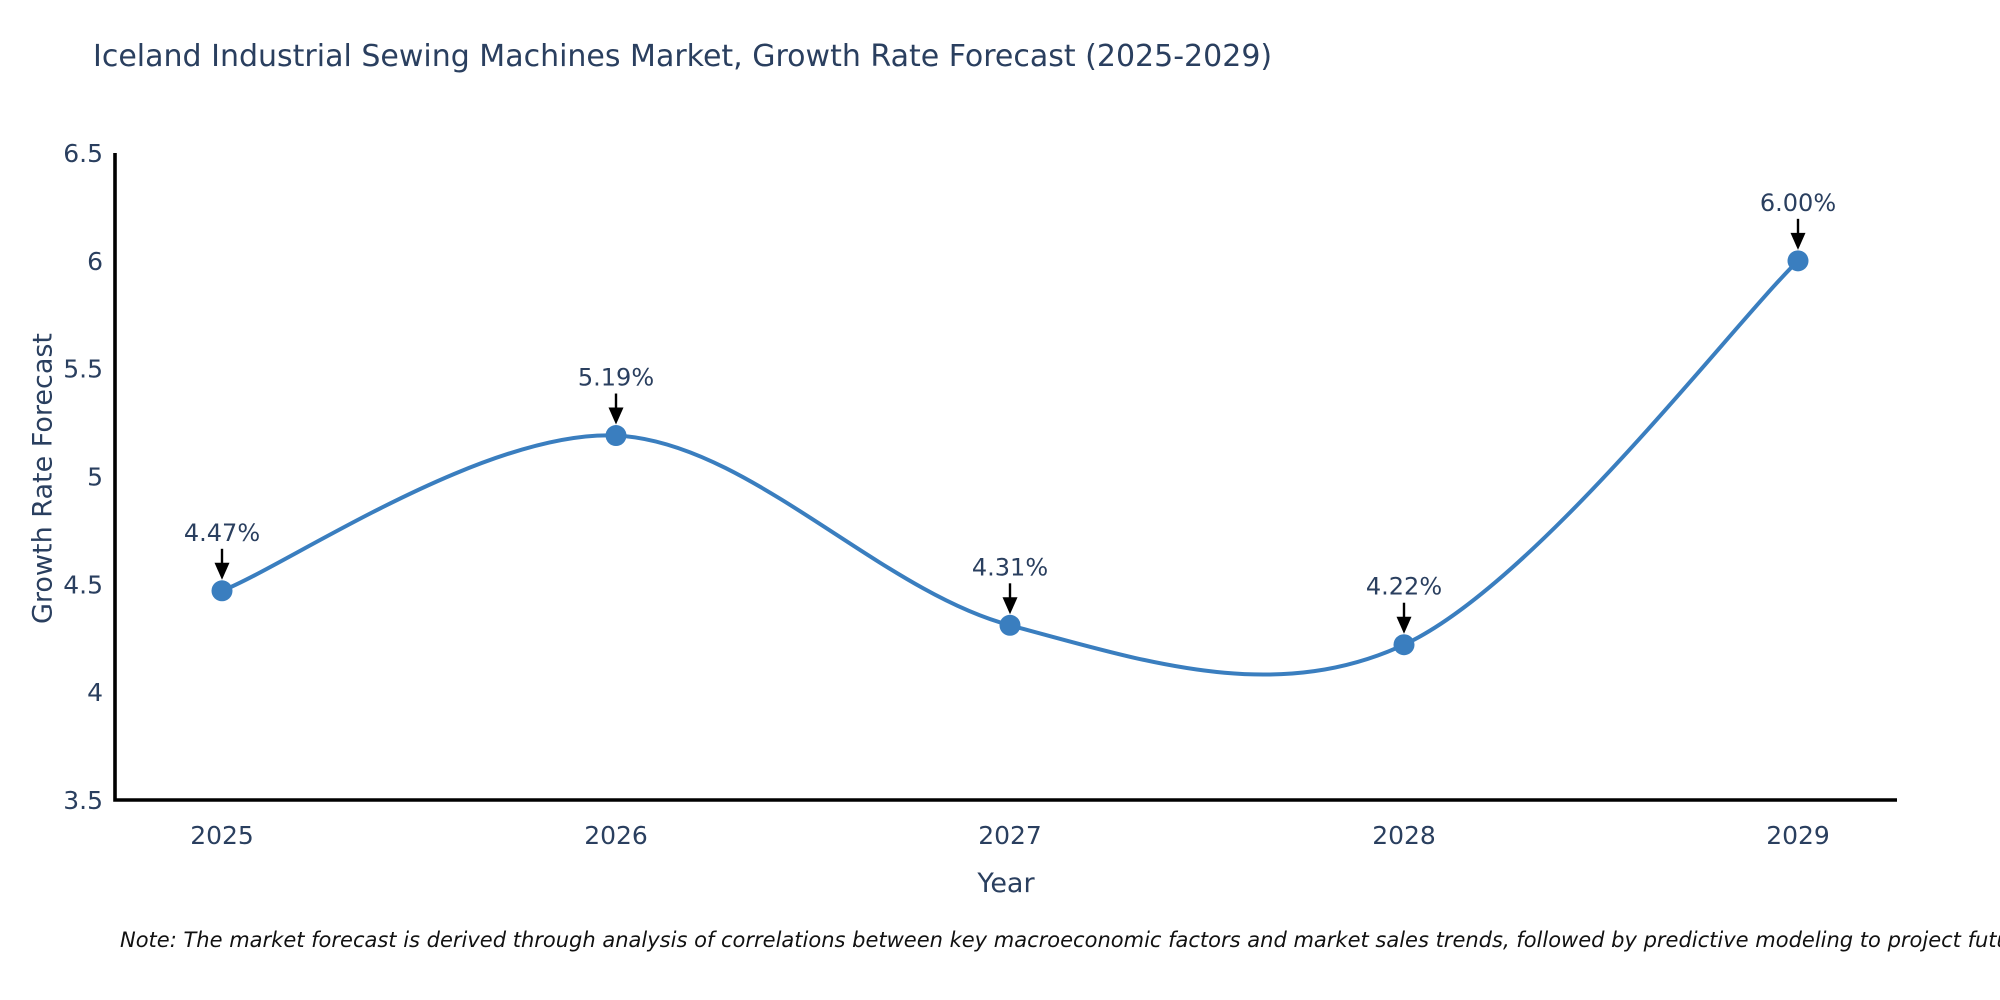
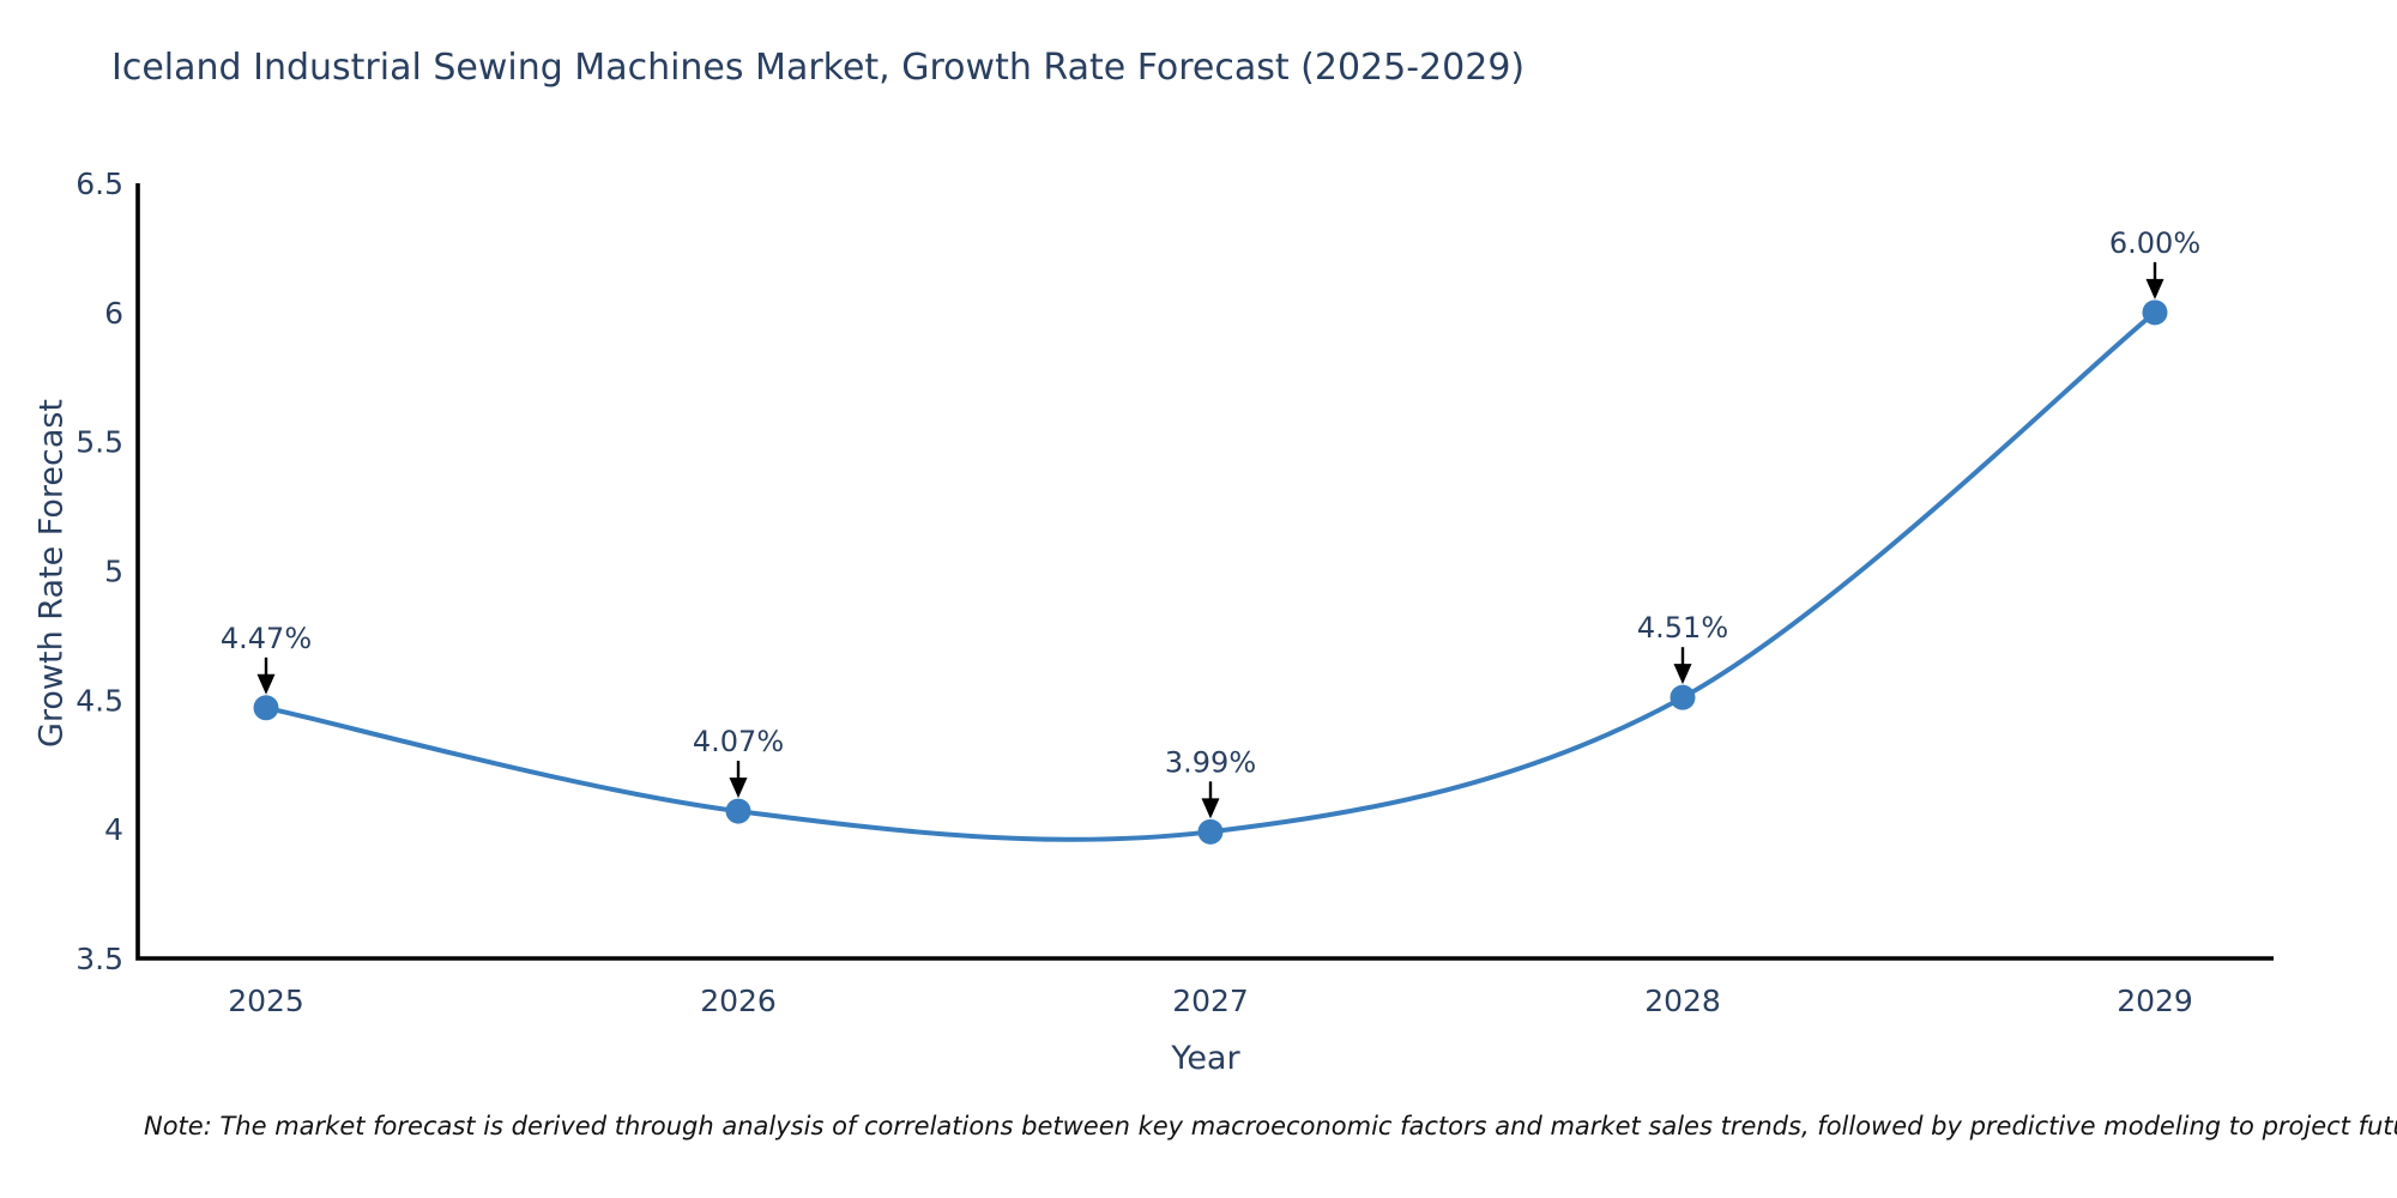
2026: 5.19% -> 4.07%
2027: 4.31% -> 3.99%
2028: 4.22% -> 4.51%
